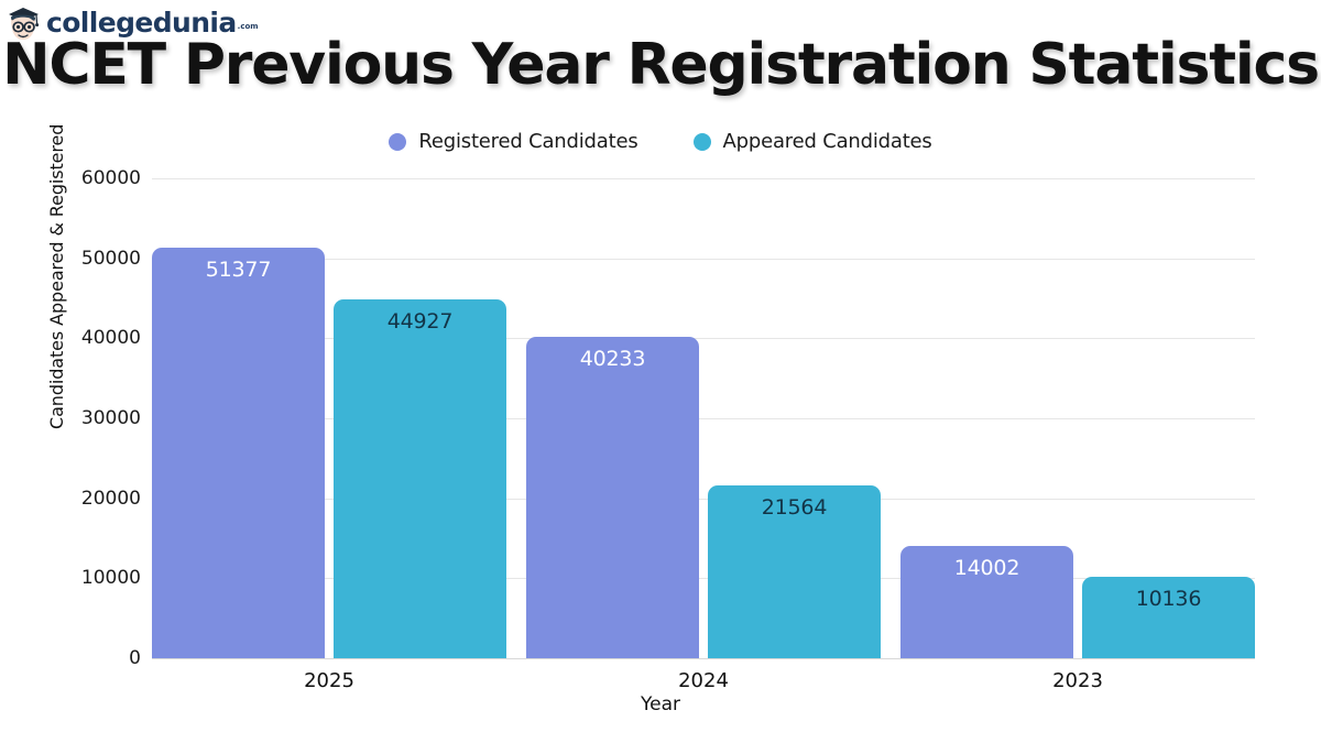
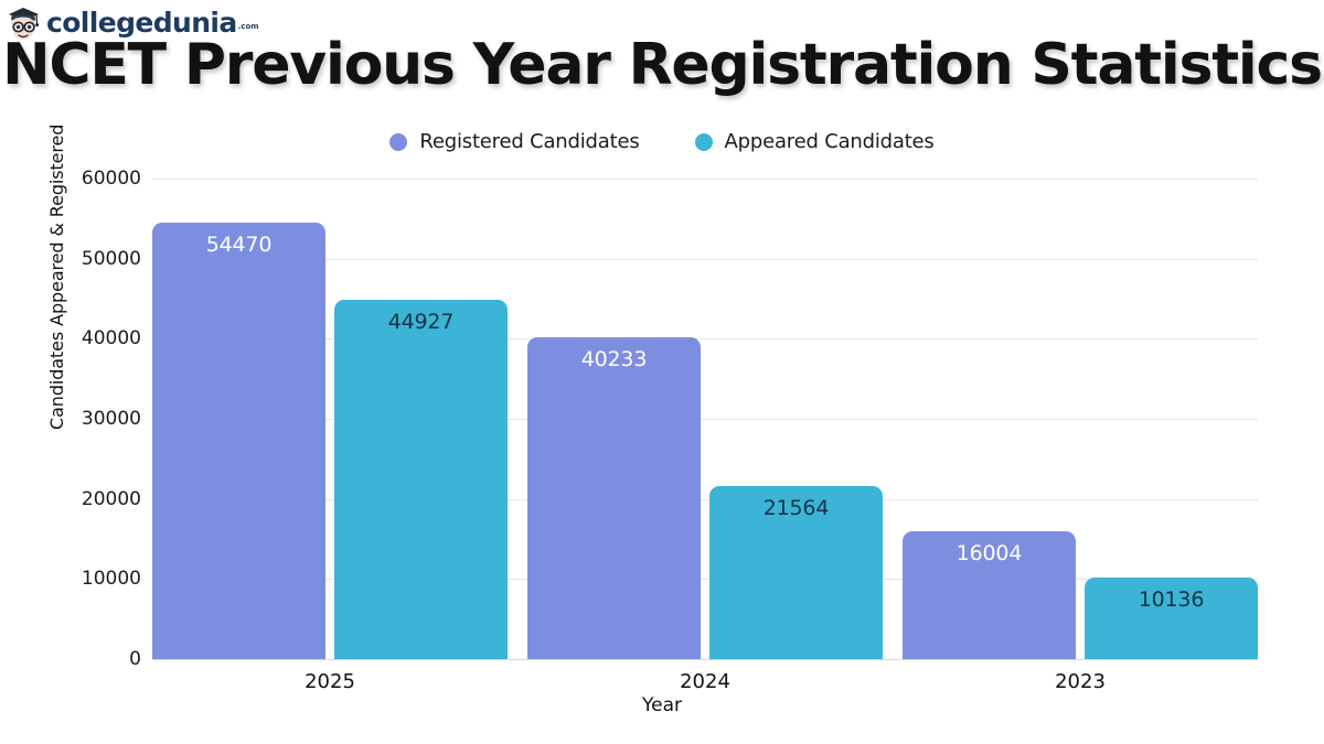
Registered Candidates/2025: 51377 -> 54470
Registered Candidates/2023: 14002 -> 16004
